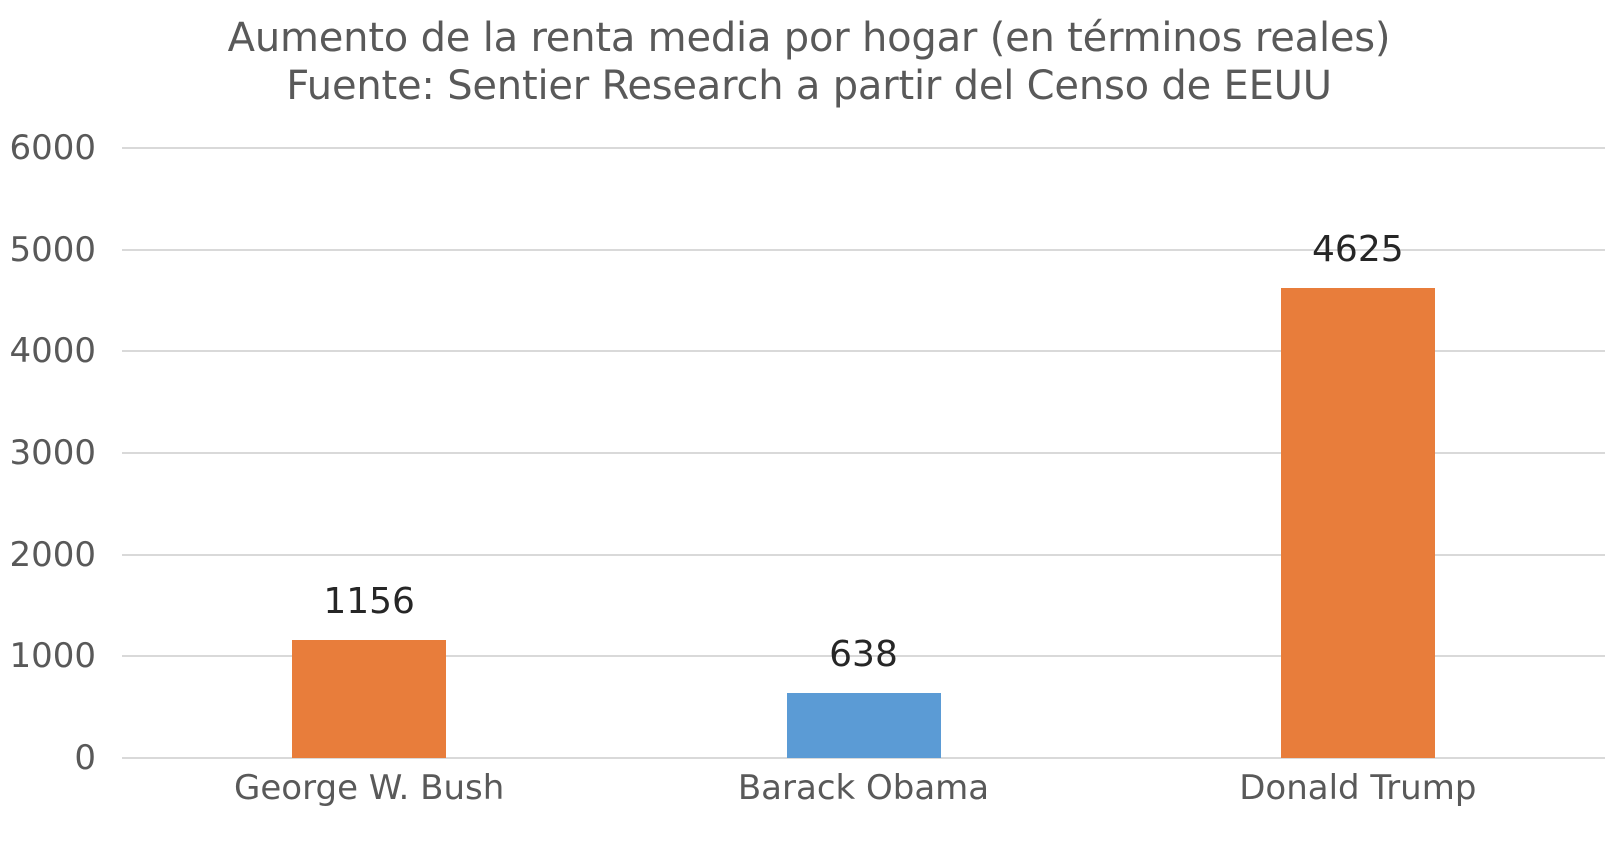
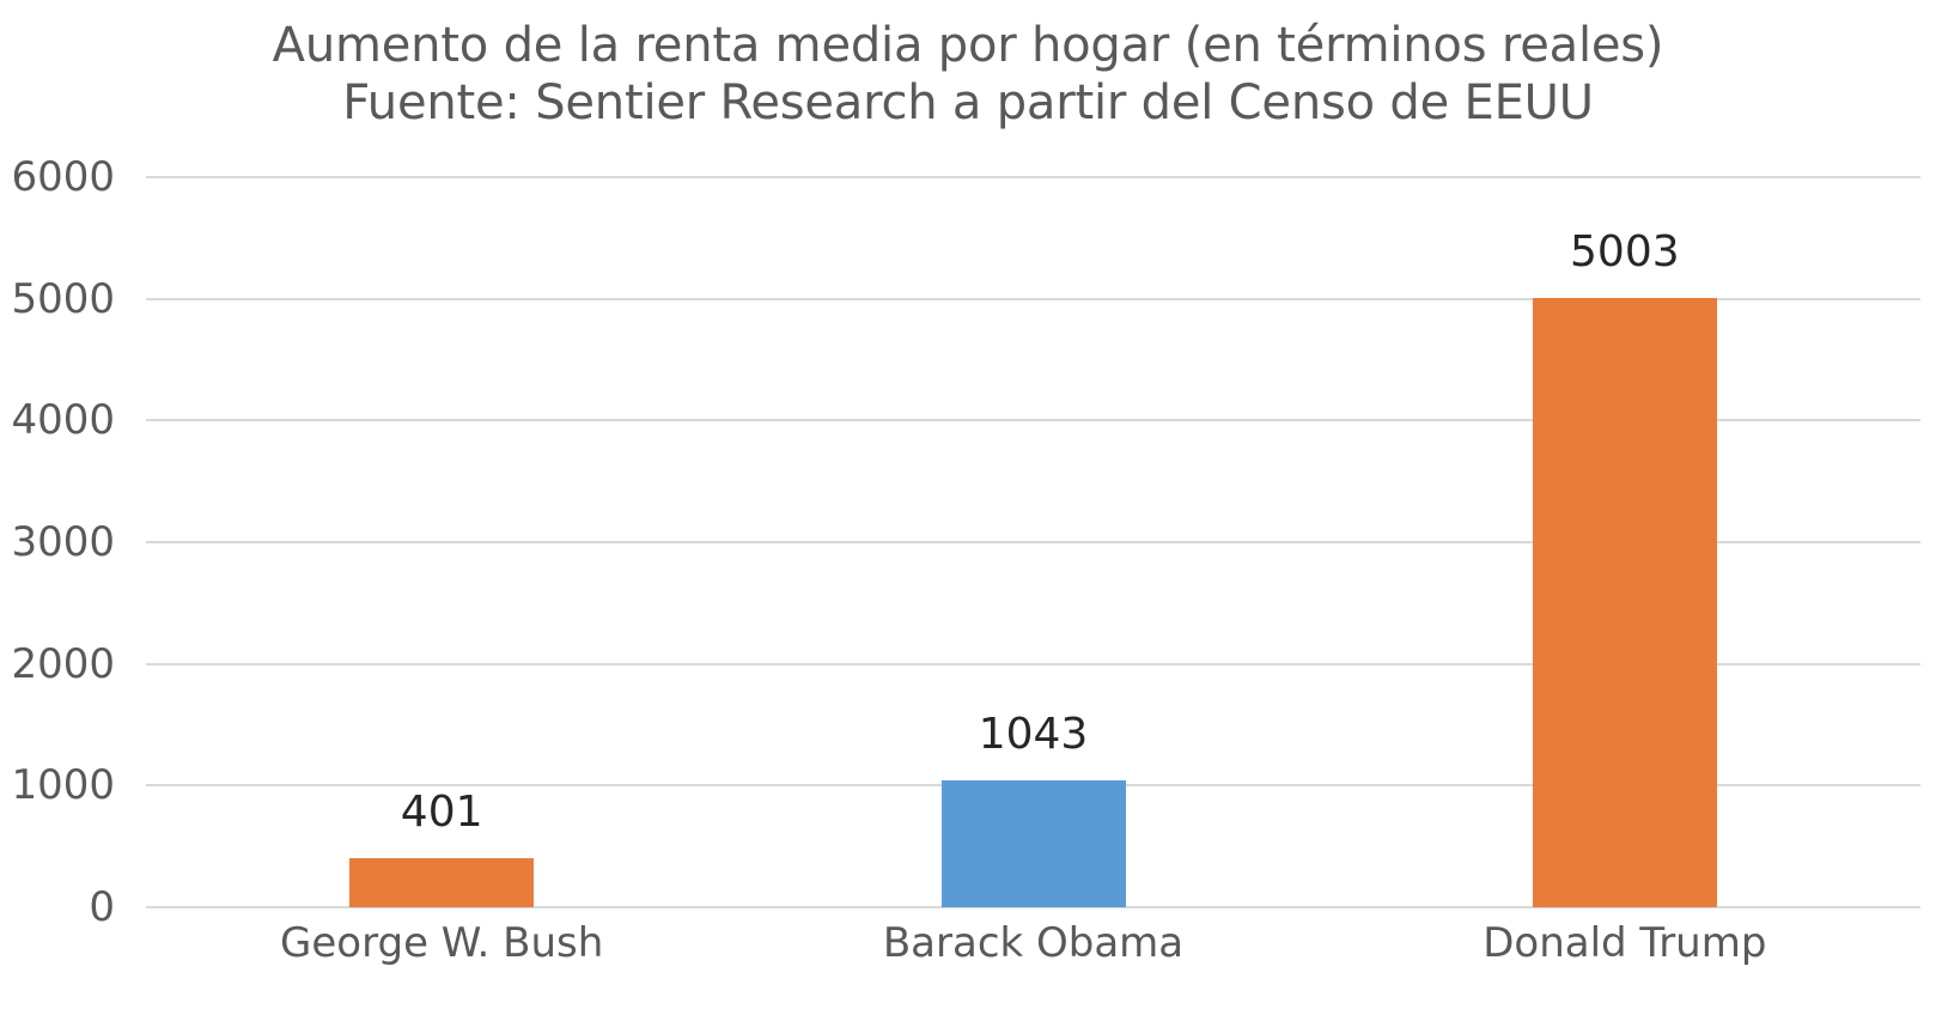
George W. Bush: 1156 -> 401
Barack Obama: 638 -> 1043
Donald Trump: 4625 -> 5003
